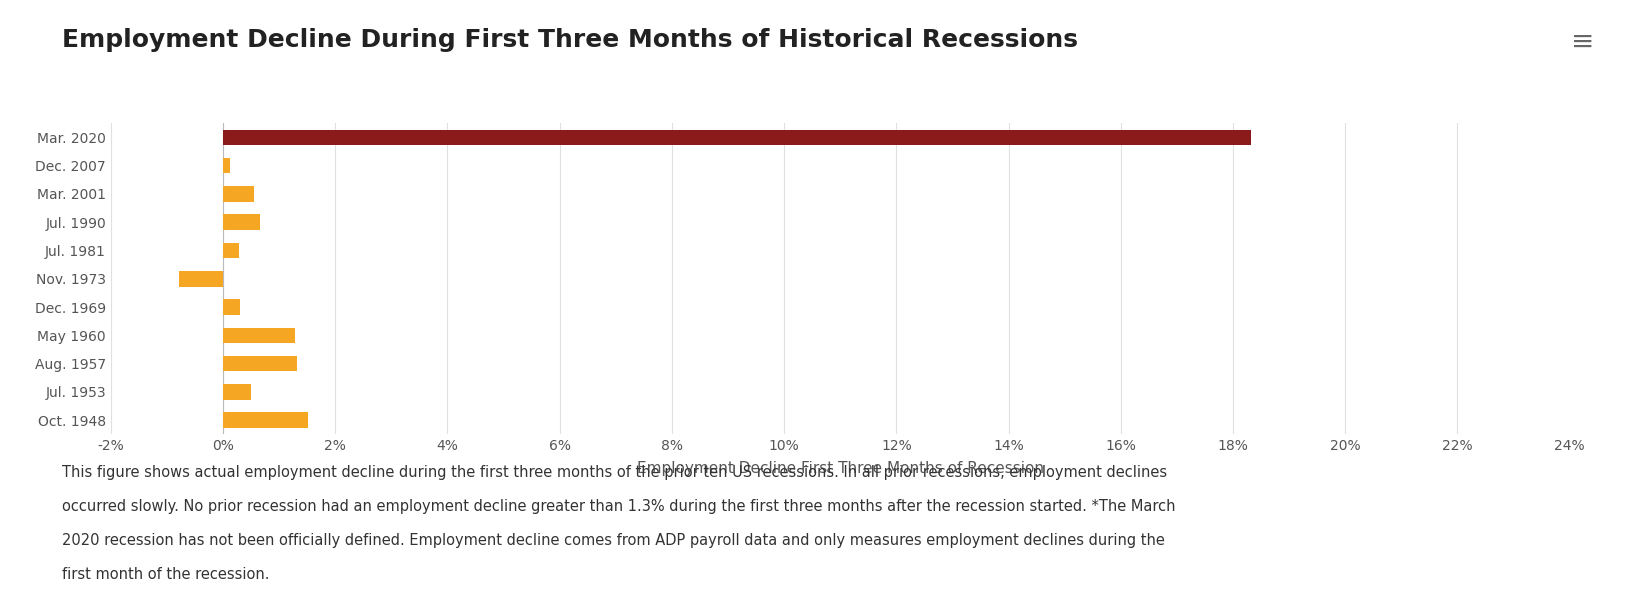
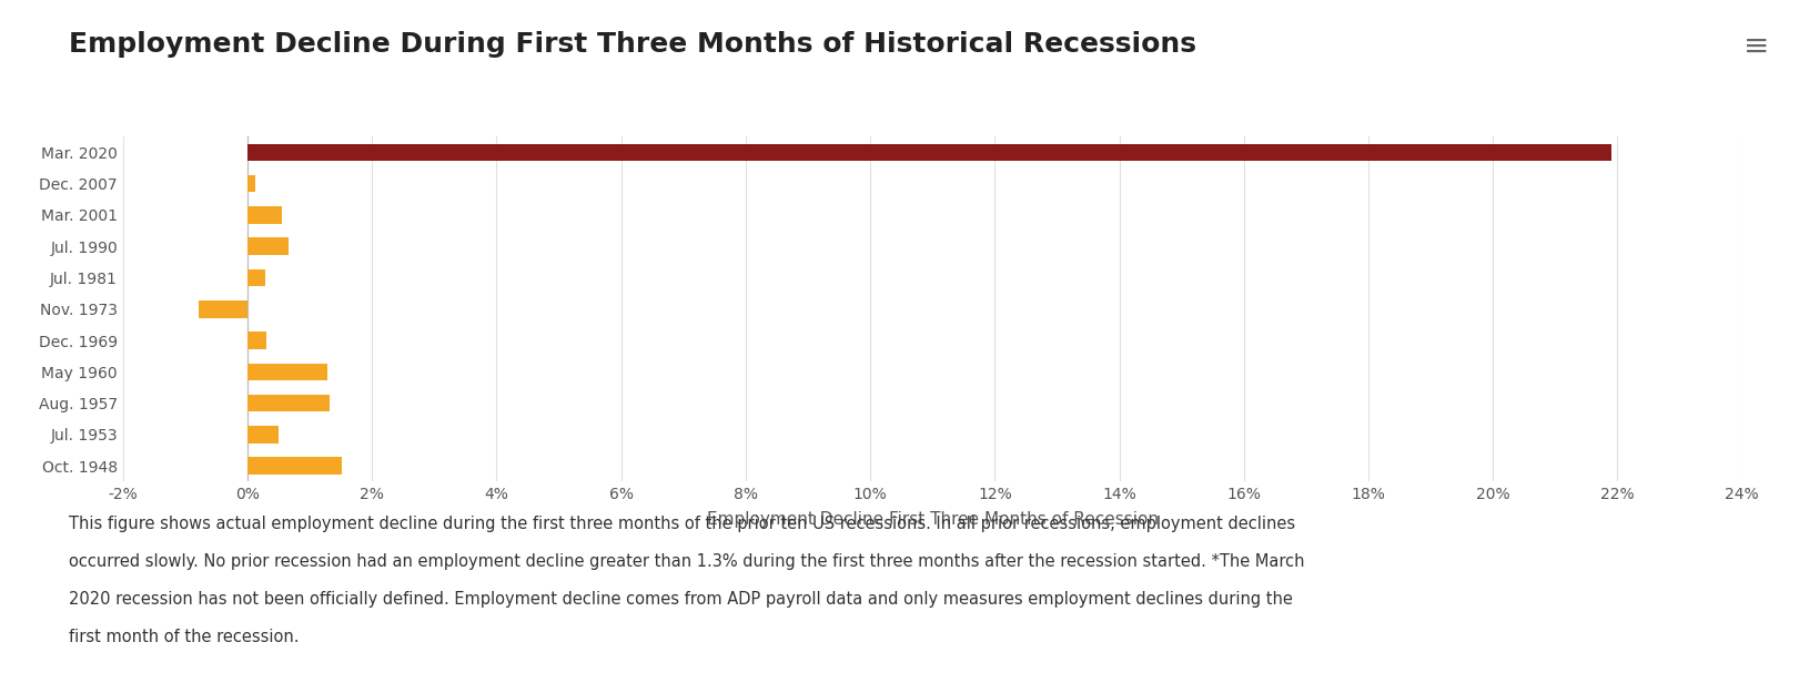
Mar. 2020: 18.32% -> 21.90%
